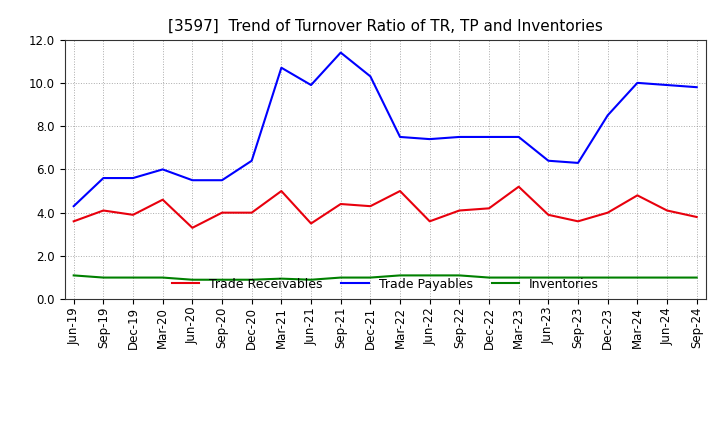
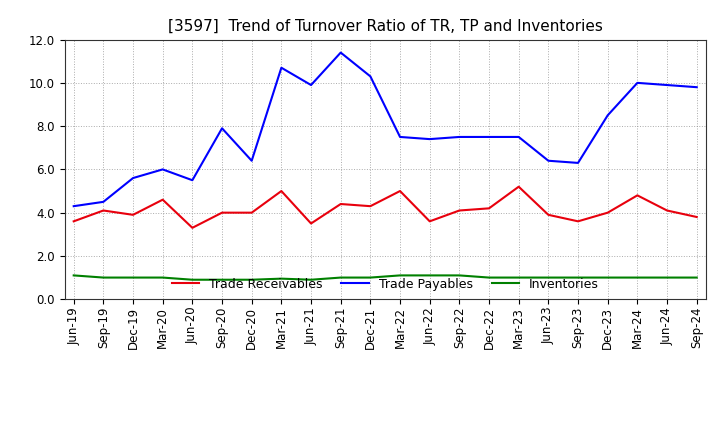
Trade Payables/Sep-19: 5.6 -> 4.5
Trade Payables/Sep-20: 5.5 -> 7.9
